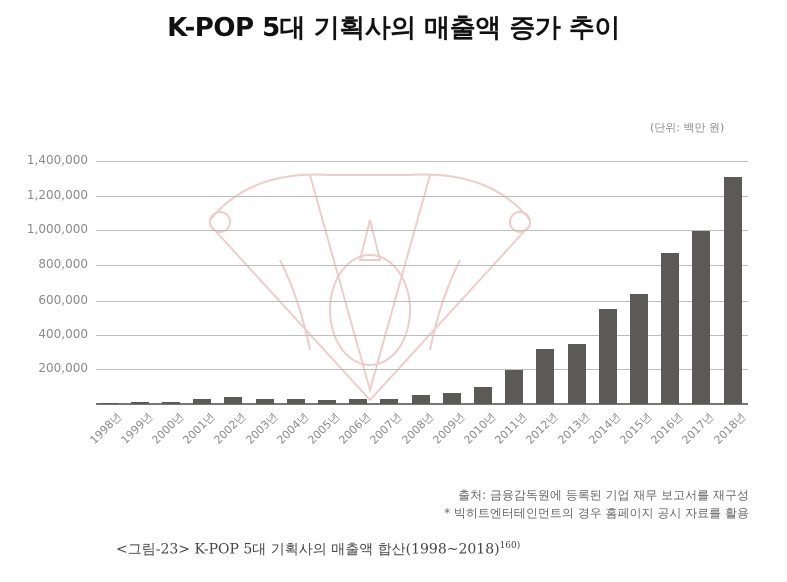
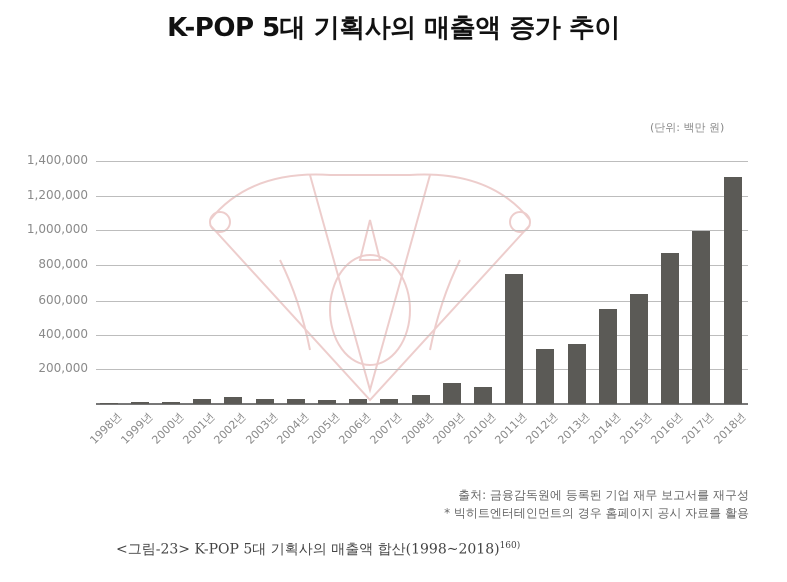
2009년: 60000 -> 120000
2011년: 200000 -> 750000
